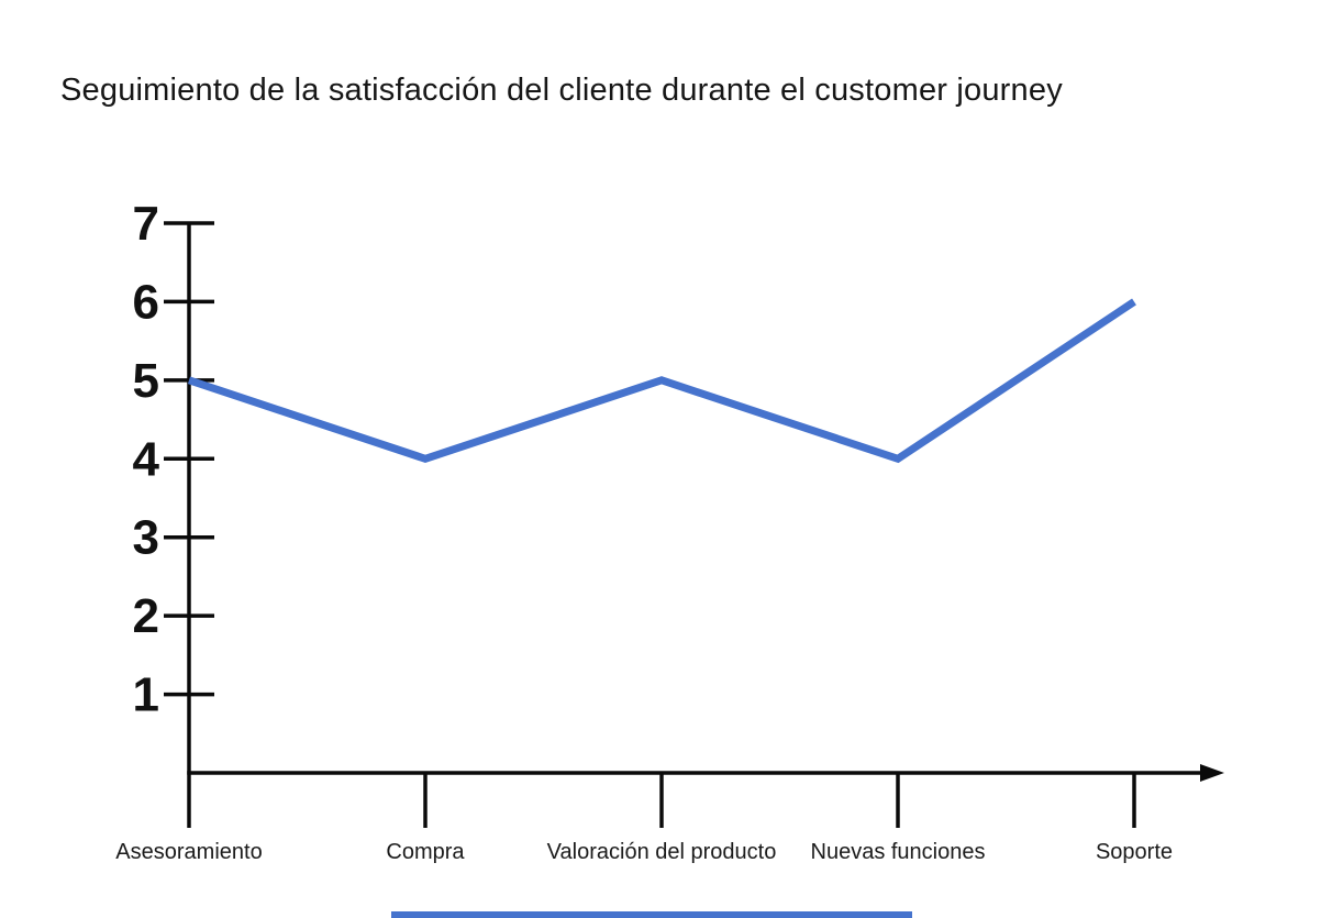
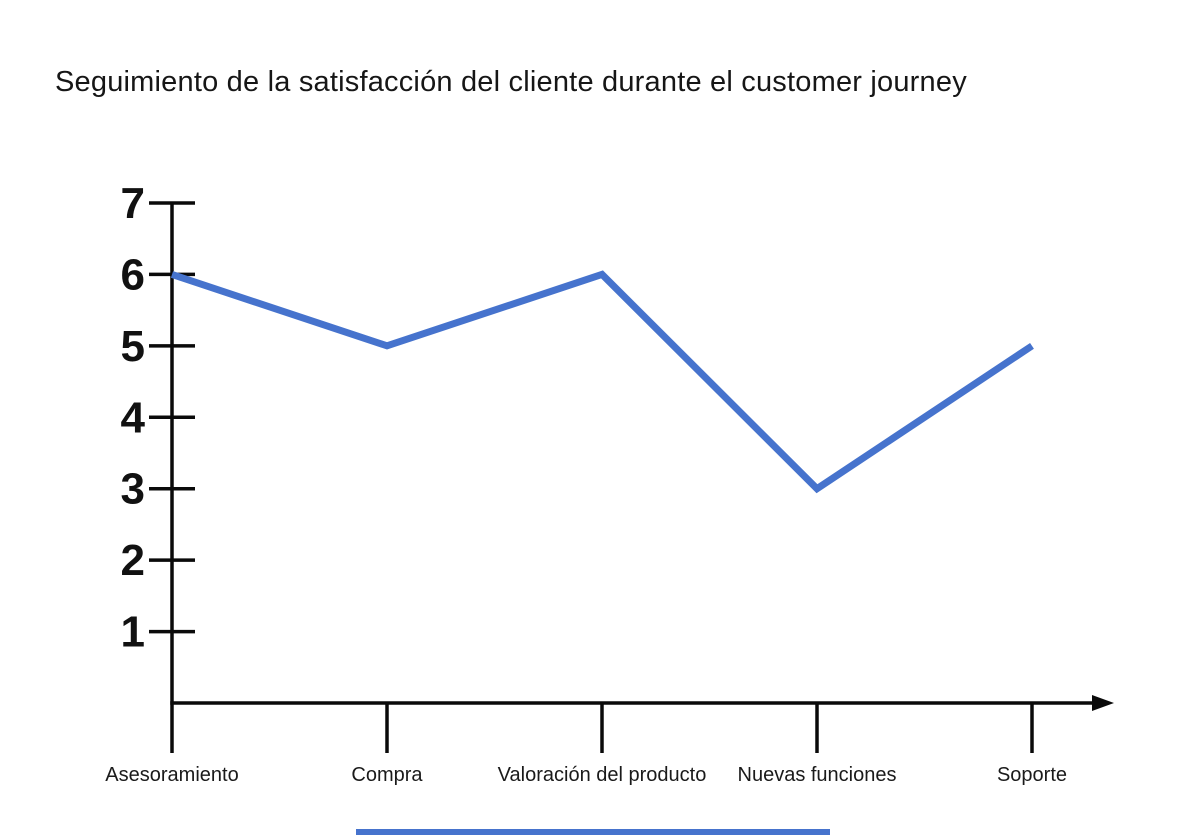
Asesoramiento: 5 -> 6
Compra: 4 -> 5
Valoración del producto: 5 -> 6
Nuevas funciones: 4 -> 3
Soporte: 6 -> 5
